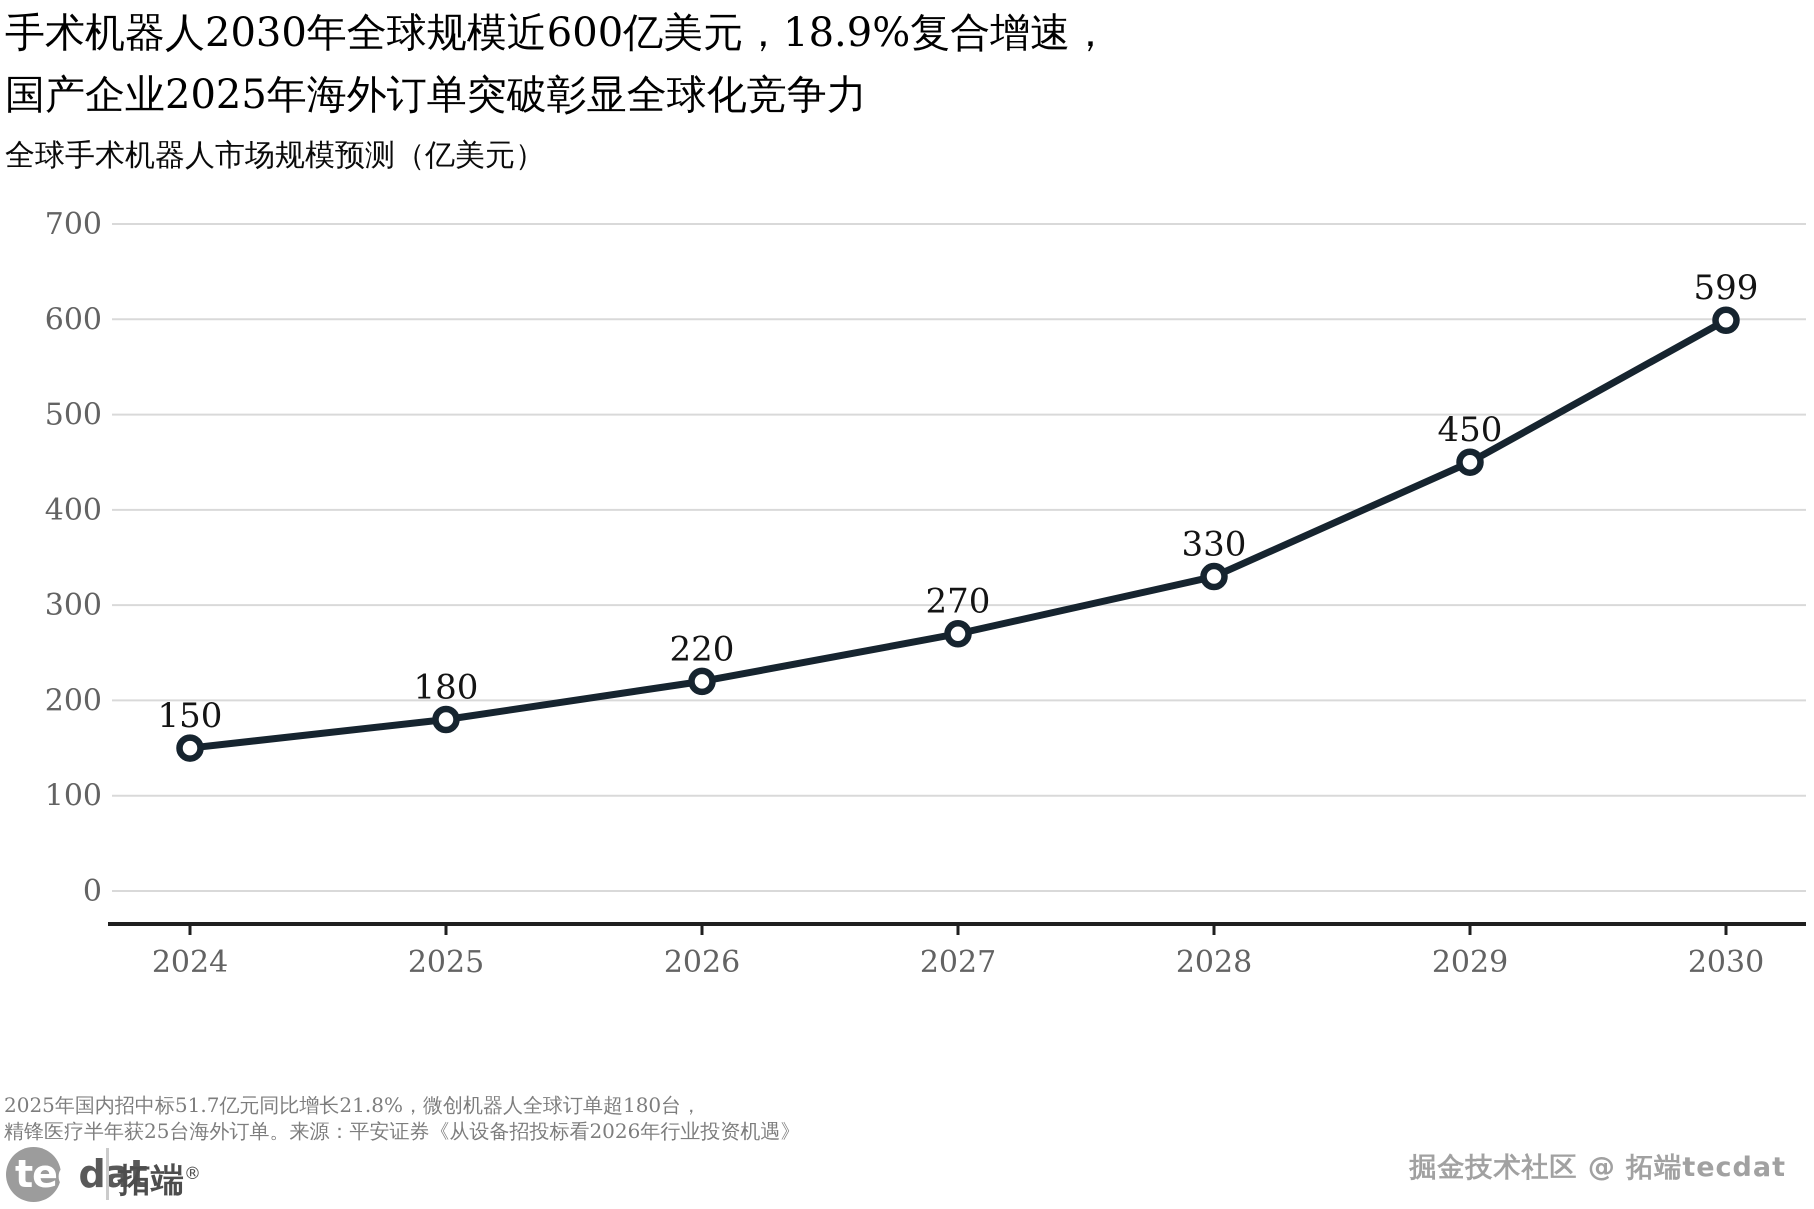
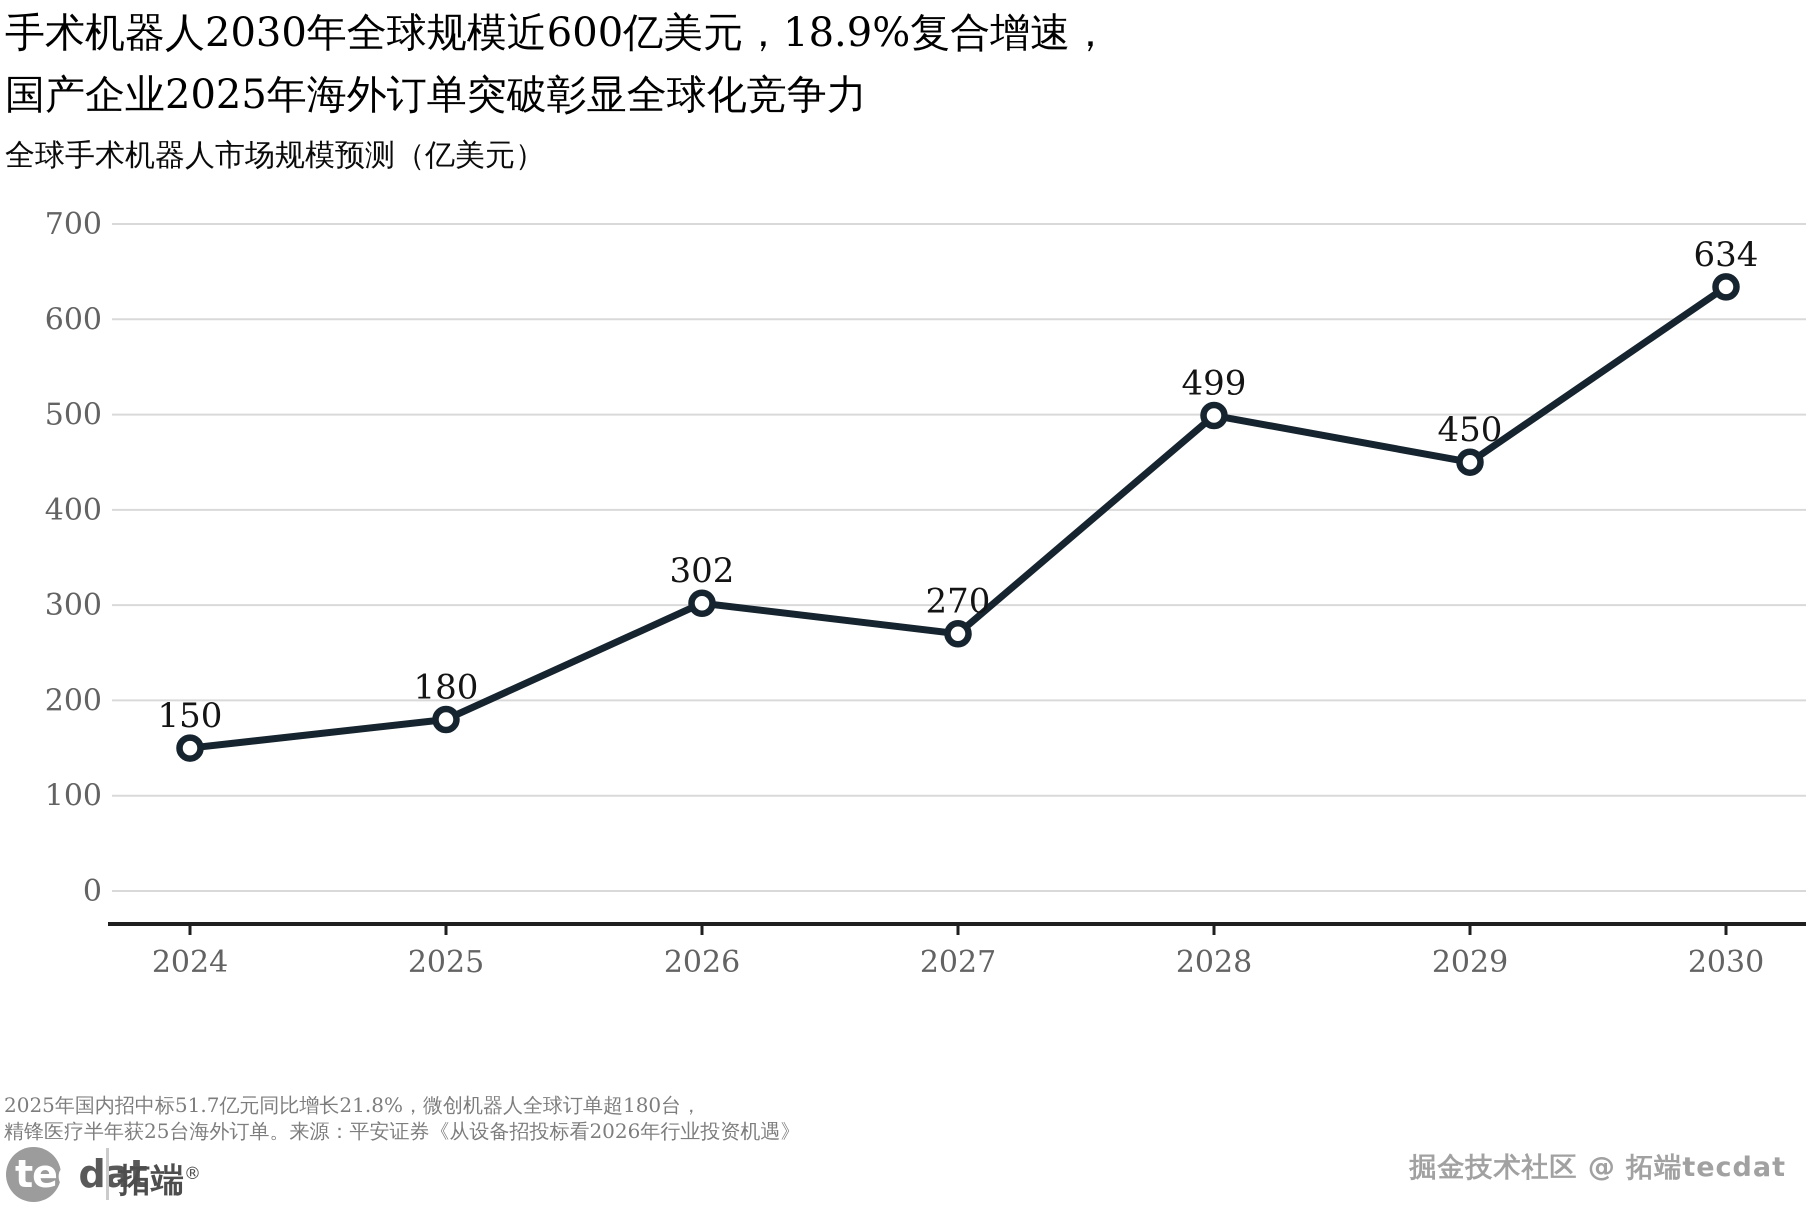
2026: 220 -> 302
2028: 330 -> 499
2030: 599 -> 634
